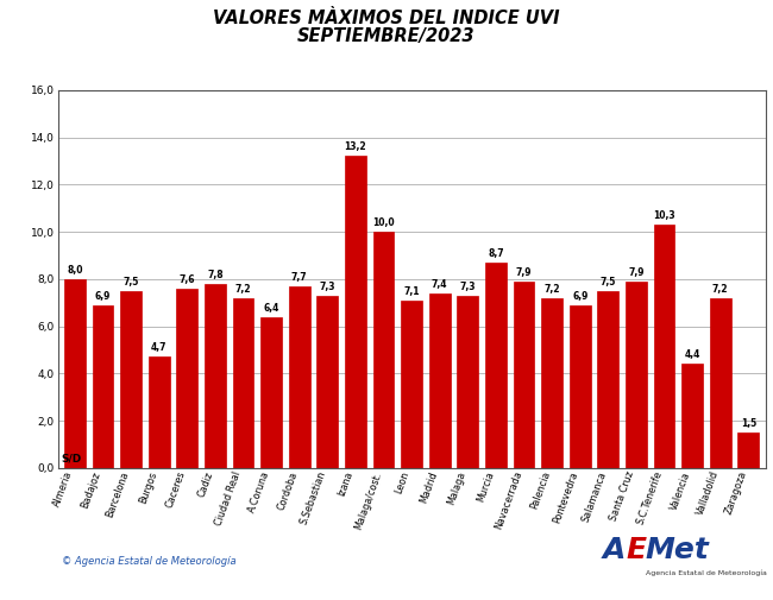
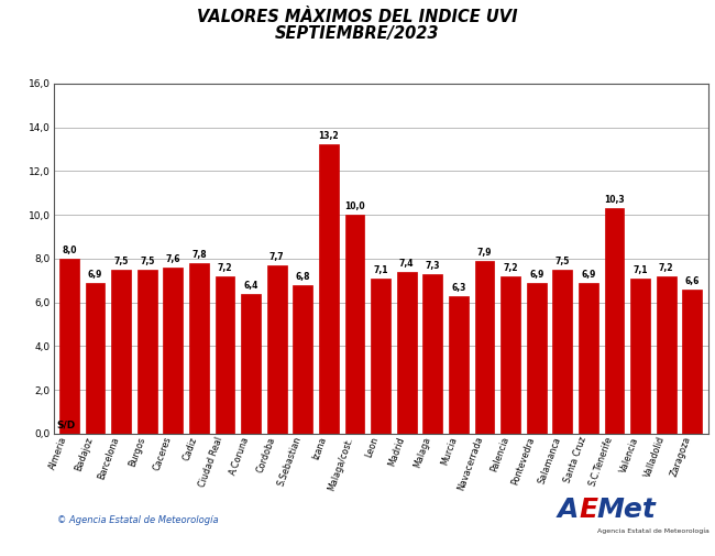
Burgos: 4,7 -> 7,5
S.Sebastian: 7,3 -> 6,8
Murcia: 8,7 -> 6,3
Santa Cruz: 7,9 -> 6,9
Valencia: 4,4 -> 7,1
Zaragoza: 1,5 -> 6,6
